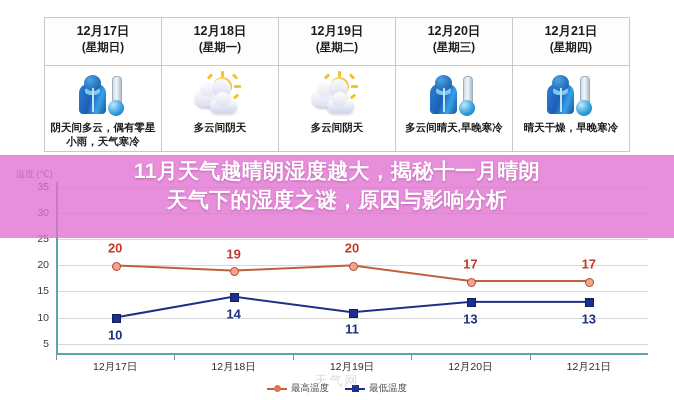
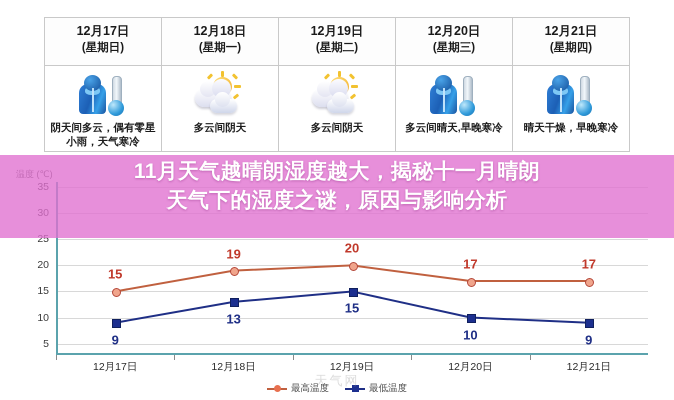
最高温度/12月17日: 20 -> 15
最低温度/12月17日: 10 -> 9
最低温度/12月18日: 14 -> 13
最低温度/12月19日: 11 -> 15
最低温度/12月20日: 13 -> 10
最低温度/12月21日: 13 -> 9
